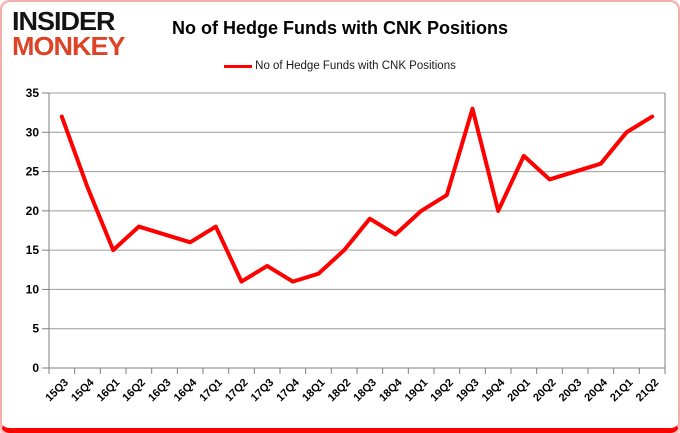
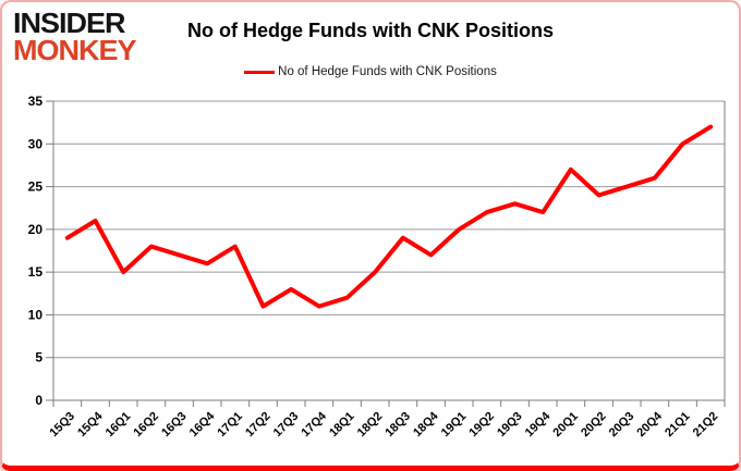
15Q3: 32 -> 19
15Q4: 23 -> 21
19Q3: 33 -> 23
19Q4: 20 -> 22
